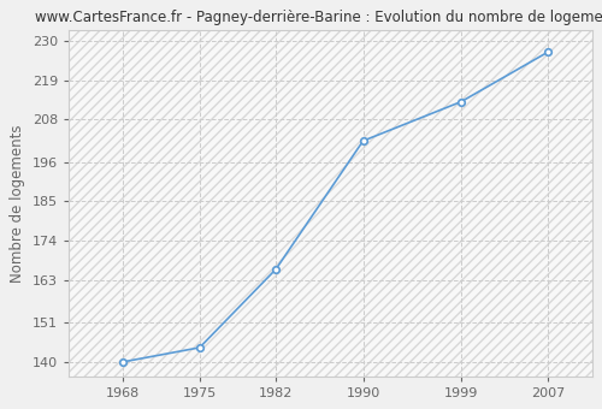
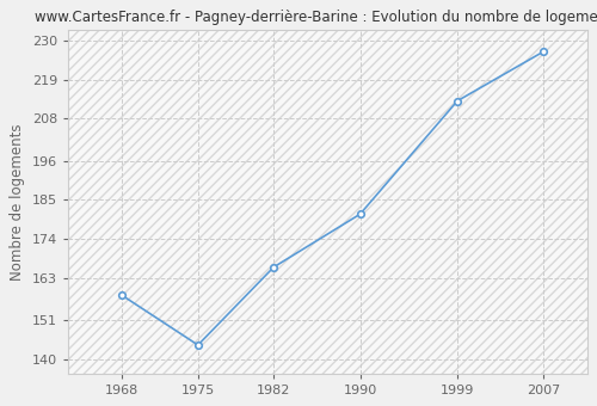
1968: 140 -> 158
1990: 202 -> 181
